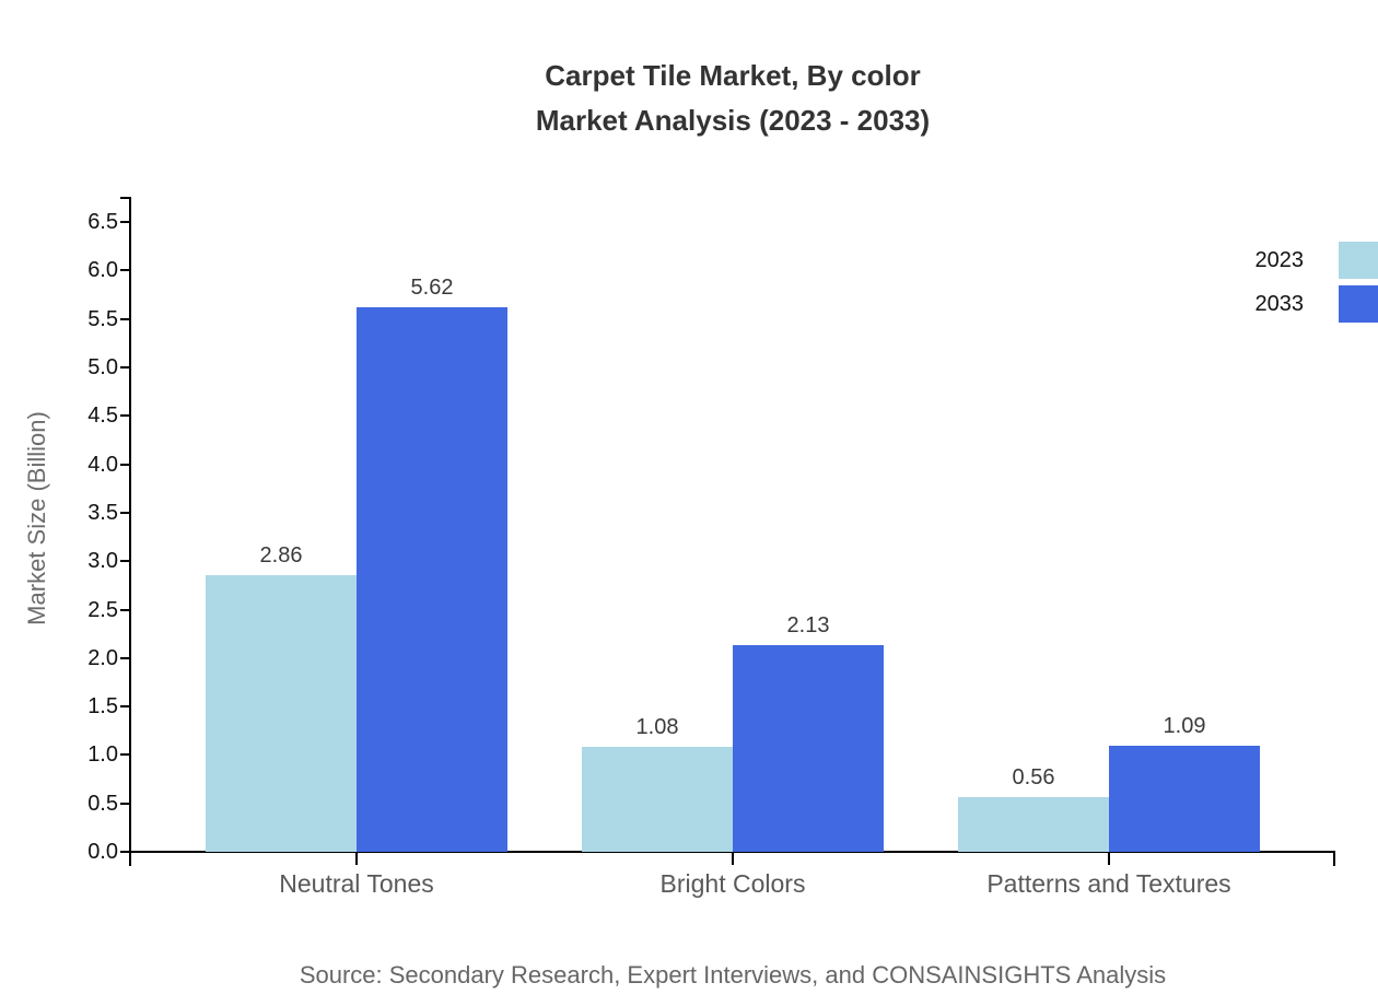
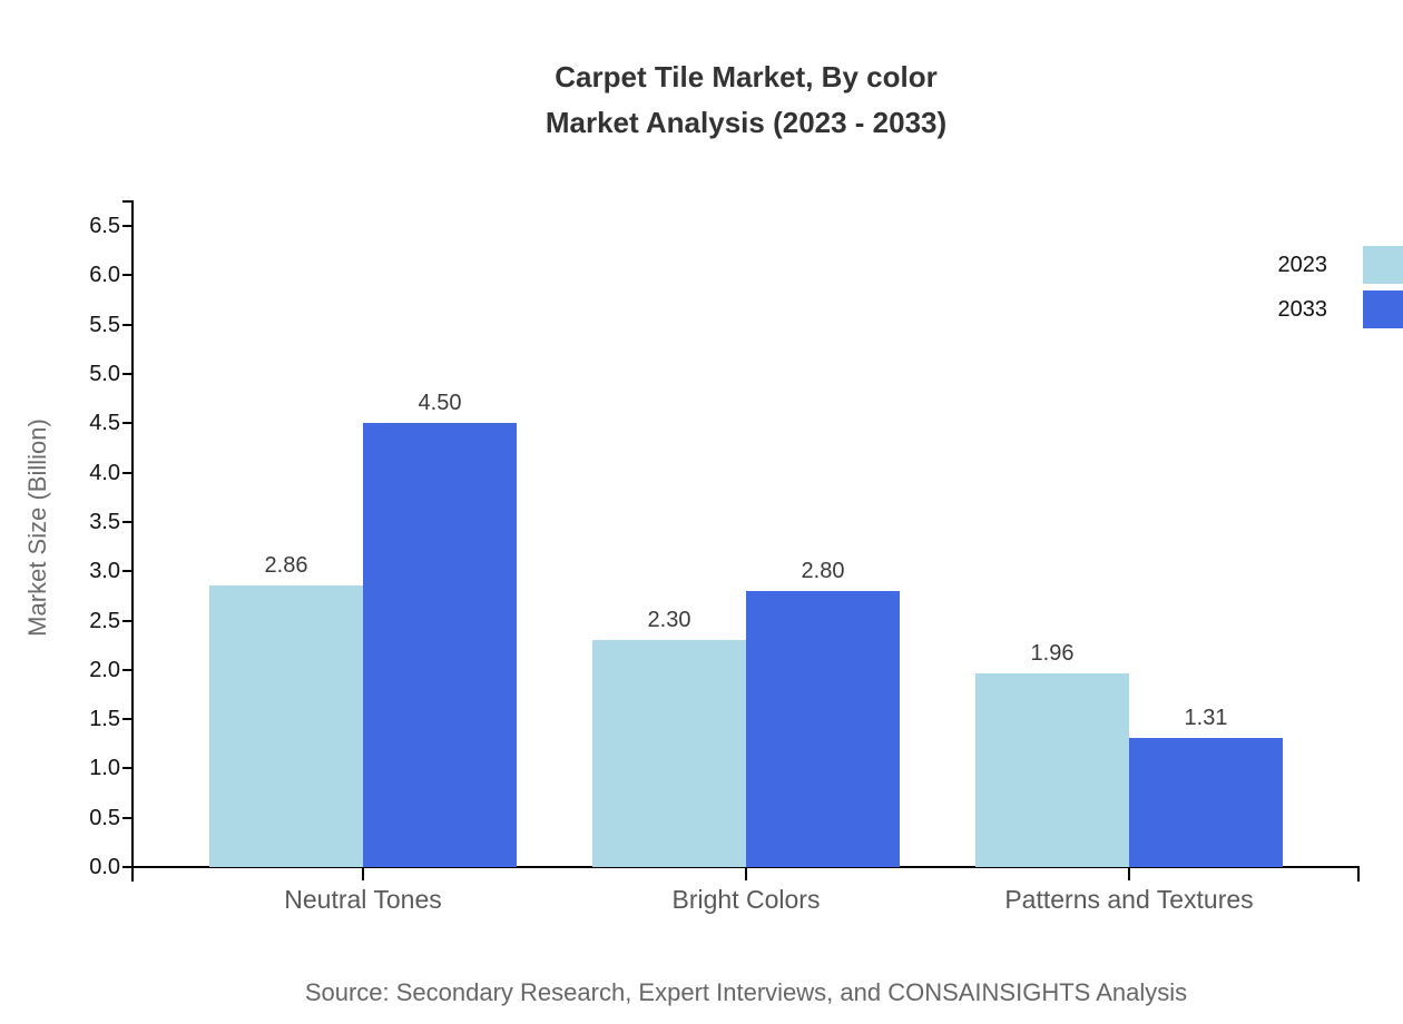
2033/Neutral Tones: 5.62 -> 4.50
2023/Bright Colors: 1.08 -> 2.30
2033/Bright Colors: 2.13 -> 2.80
2023/Patterns and Textures: 0.56 -> 1.96
2033/Patterns and Textures: 1.09 -> 1.31
